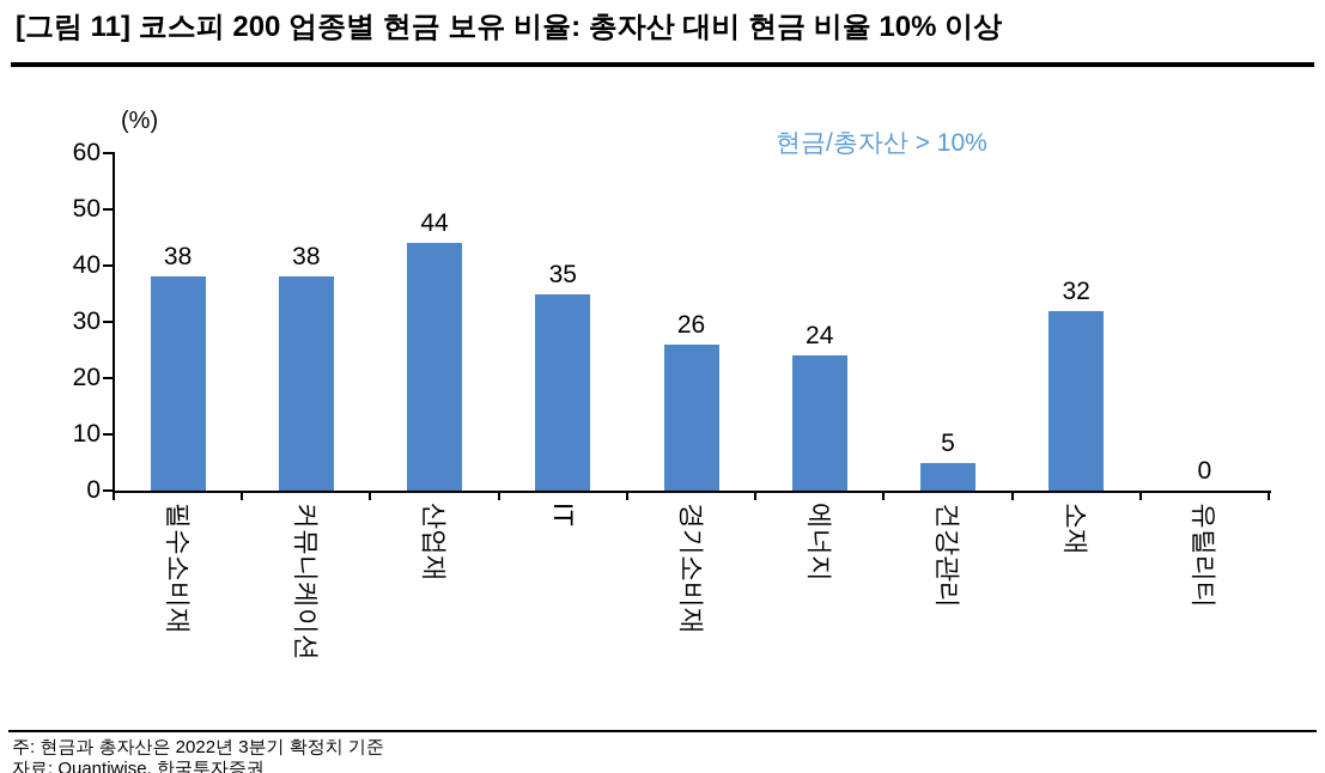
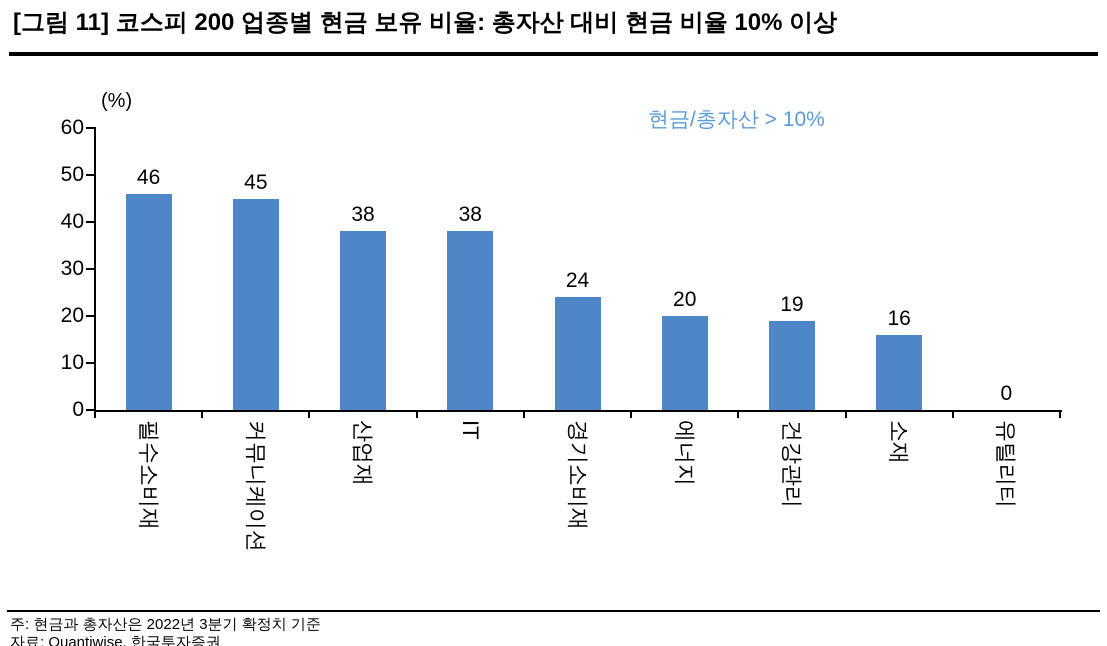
필수소비재: 38 -> 46
커뮤니케이션: 38 -> 45
산업재: 44 -> 38
IT: 35 -> 38
경기소비재: 26 -> 24
에너지: 24 -> 20
건강관리: 5 -> 19
소재: 32 -> 16
